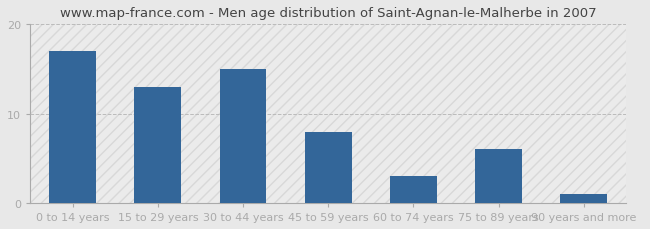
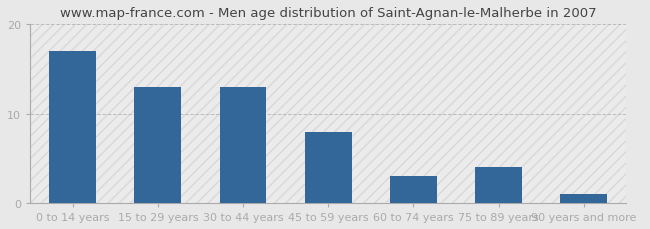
30 to 44 years: 15 -> 13
75 to 89 years: 6 -> 4
